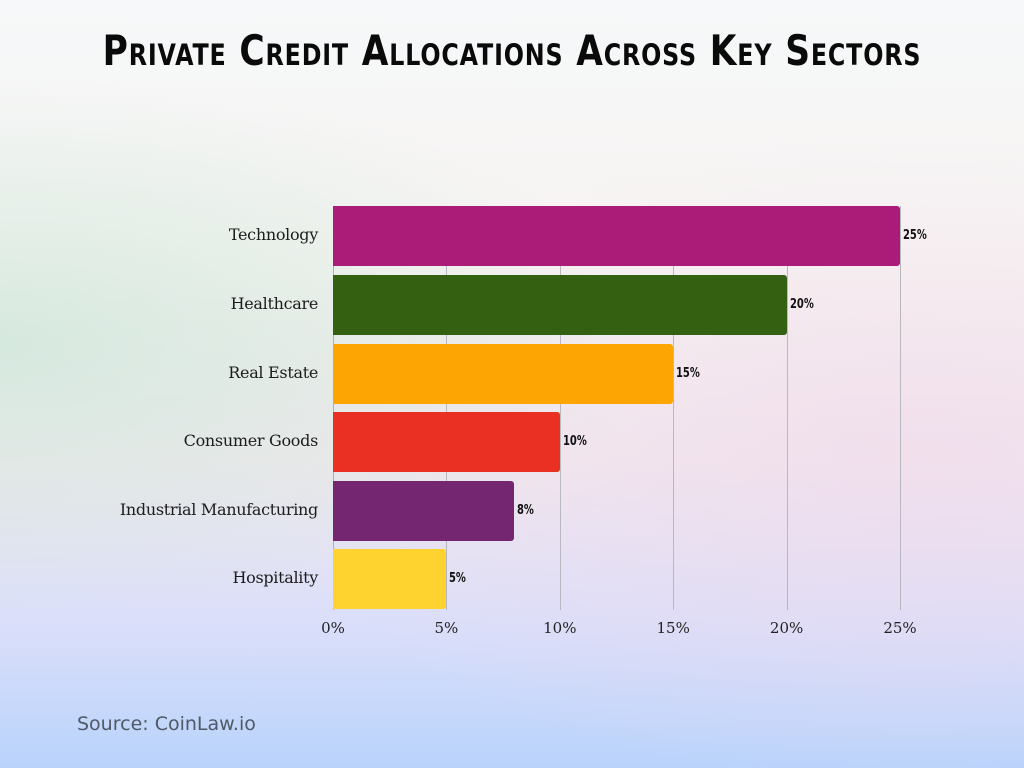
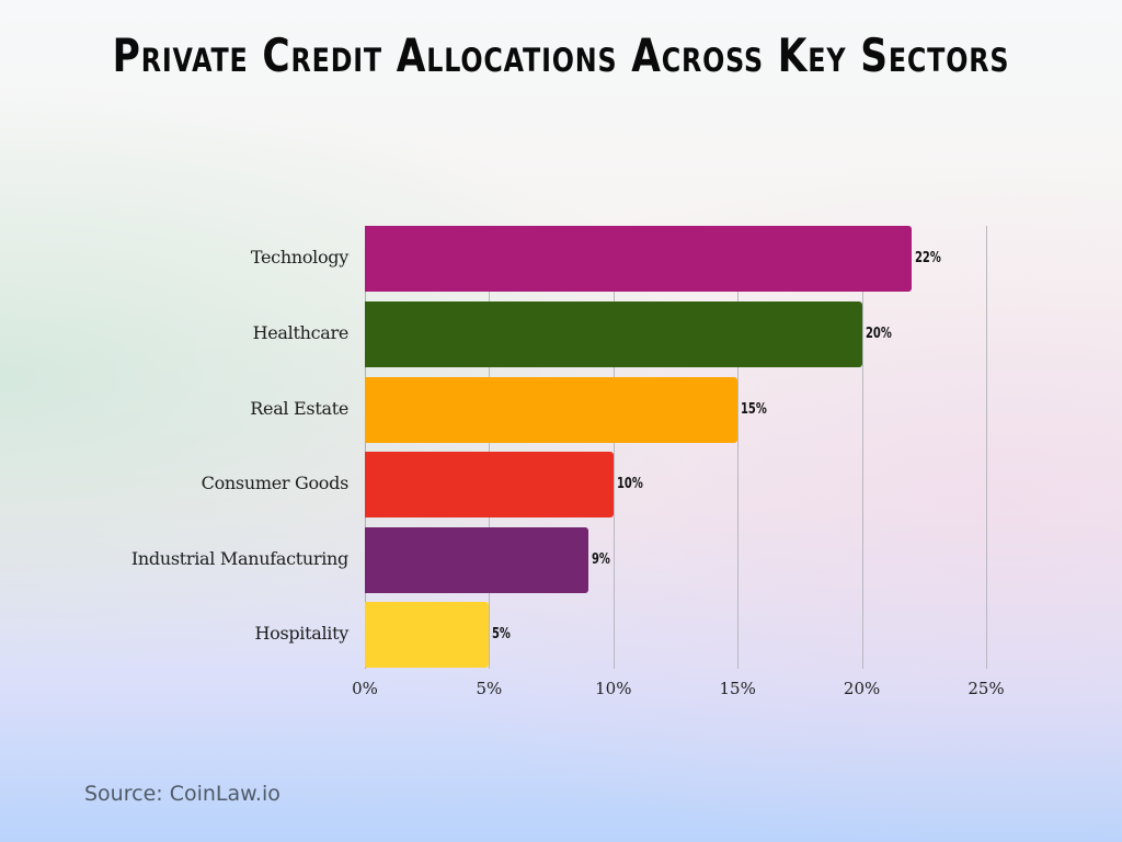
Technology: 25% -> 22%
Industrial Manufacturing: 8% -> 9%
